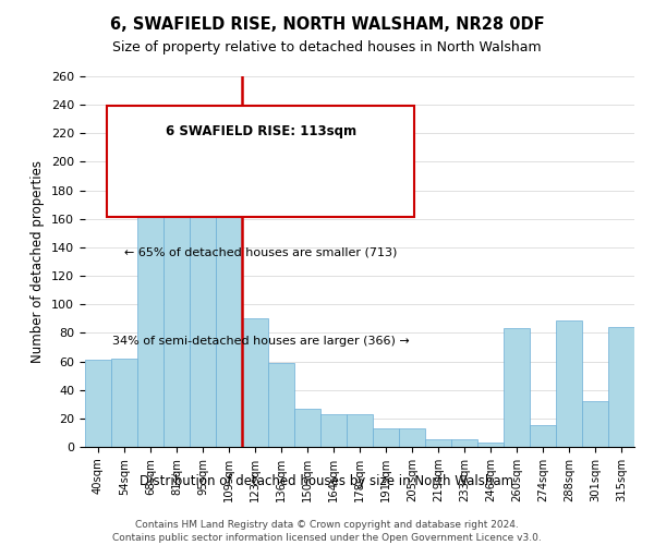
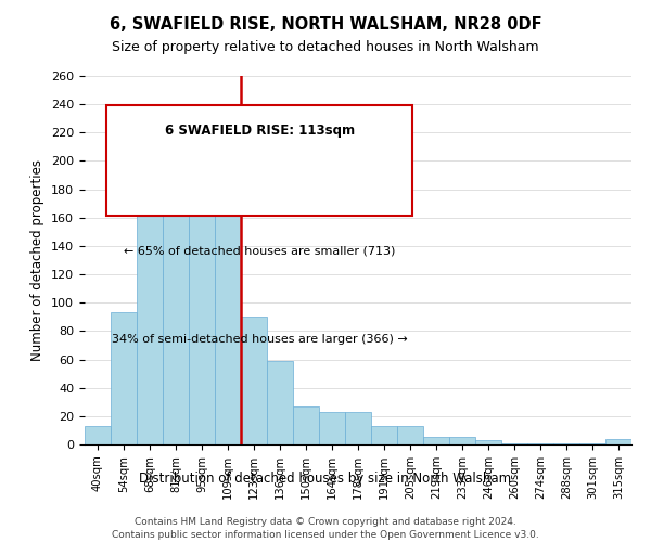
40sqm: 61 -> 13
54sqm: 62 -> 93
260sqm: 83 -> 1
274sqm: 15 -> 1
288sqm: 89 -> 1
301sqm: 32 -> 1
315sqm: 84 -> 4
